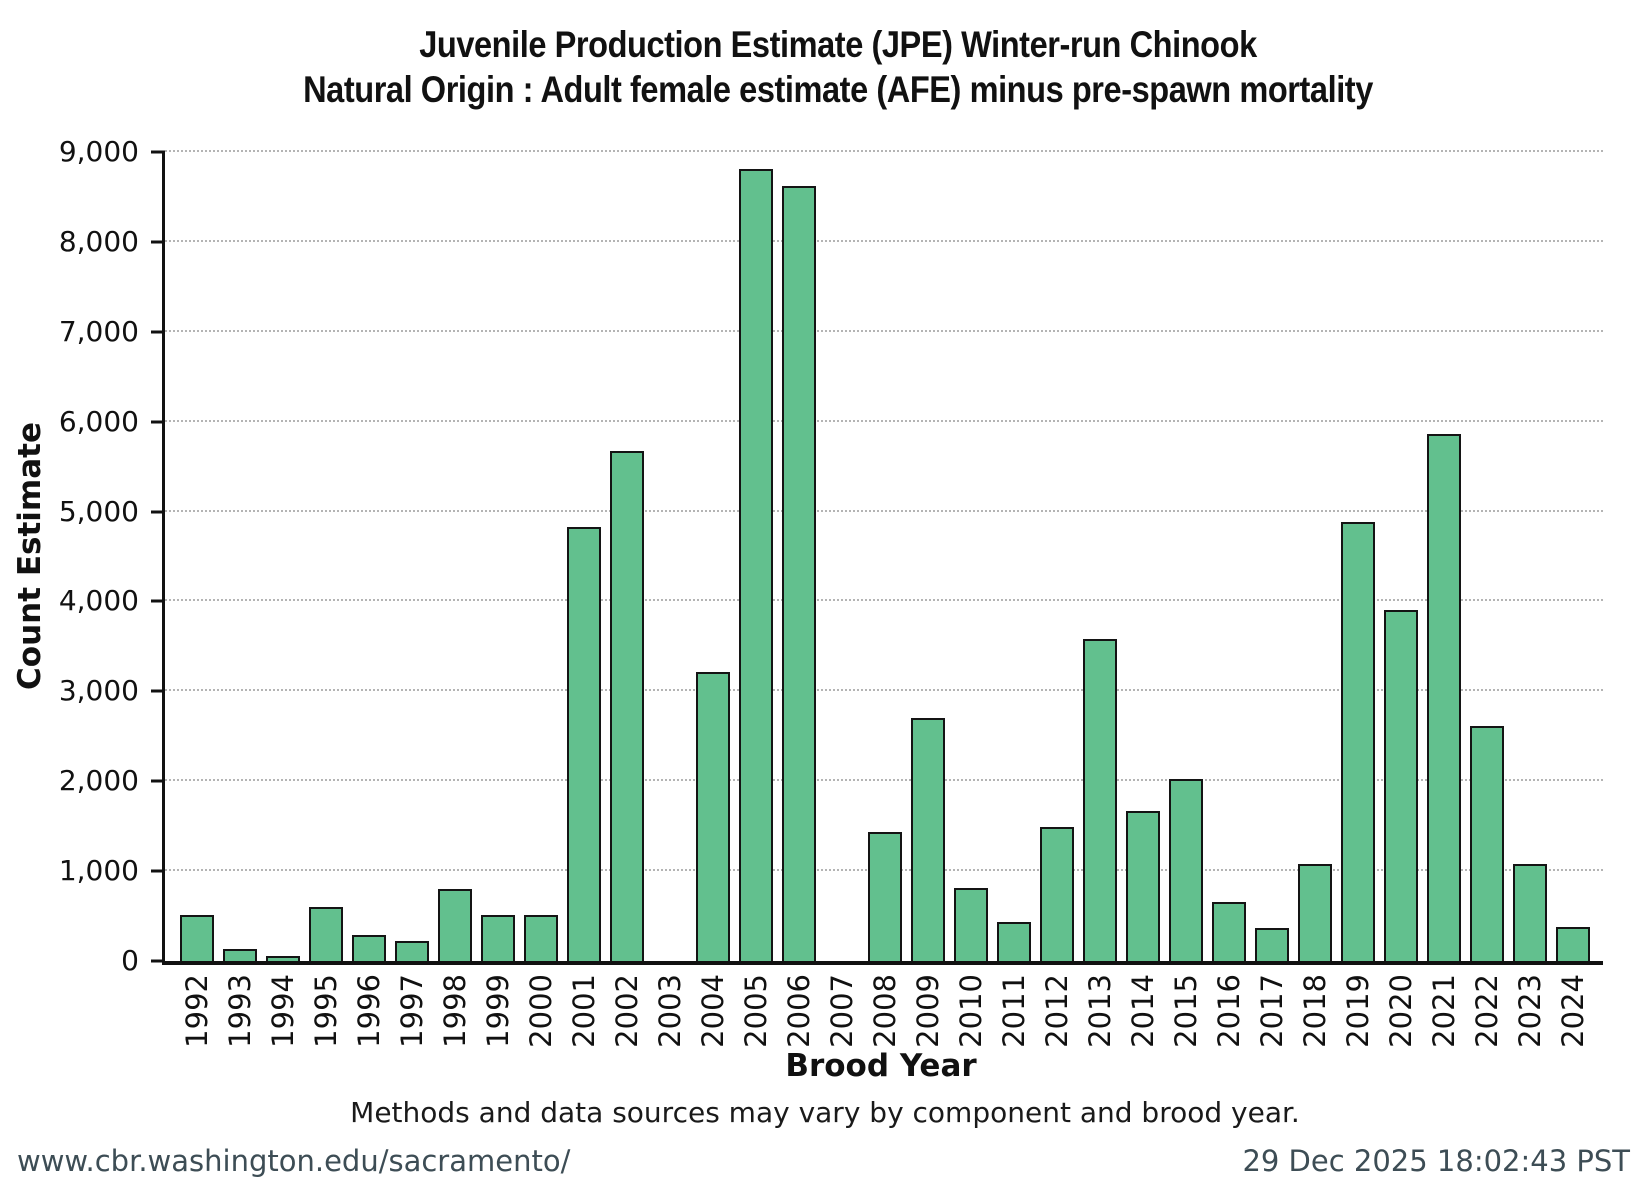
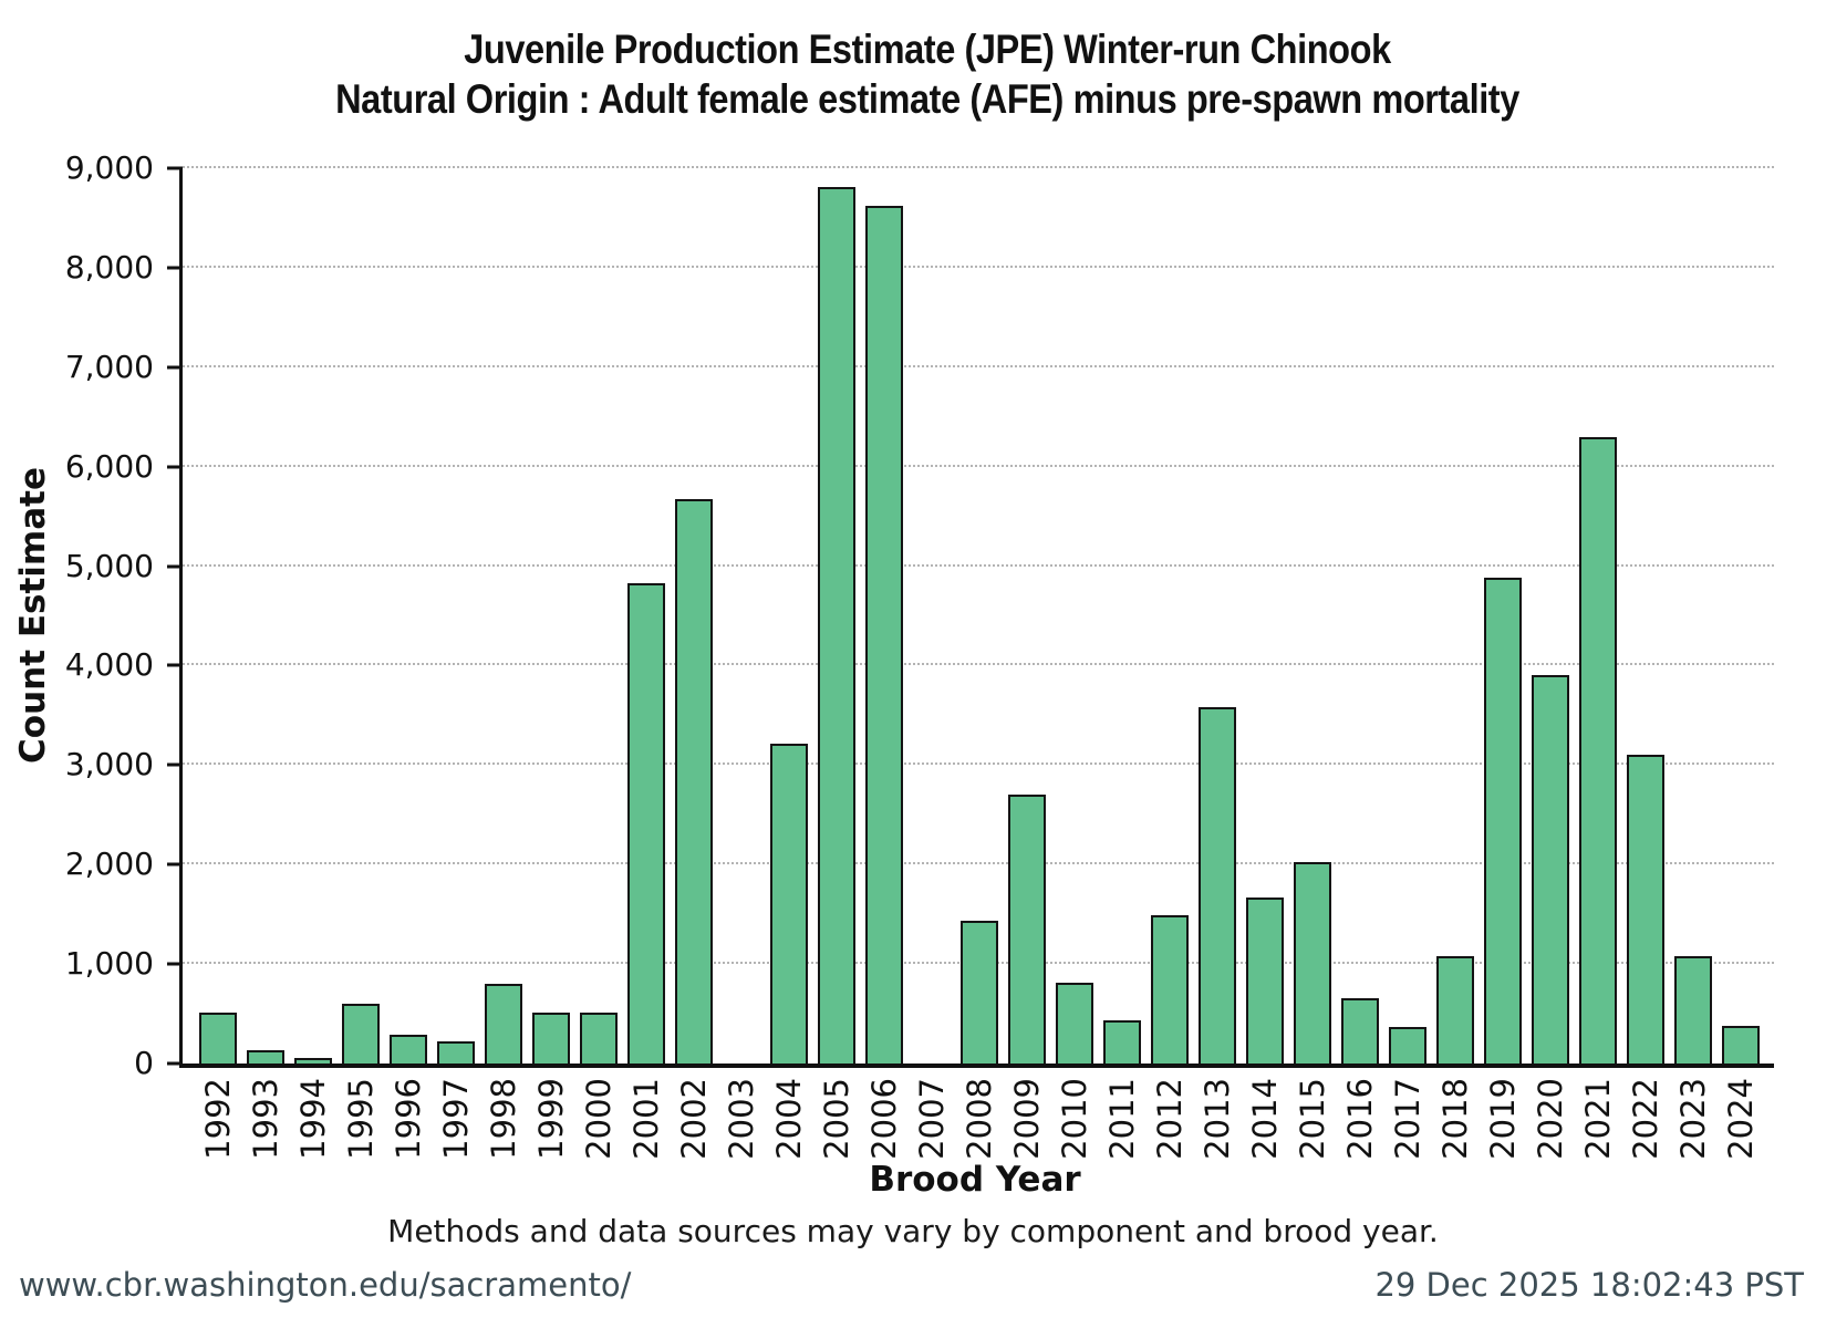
2021: 5900 -> 6300
2022: 2600 -> 3100
